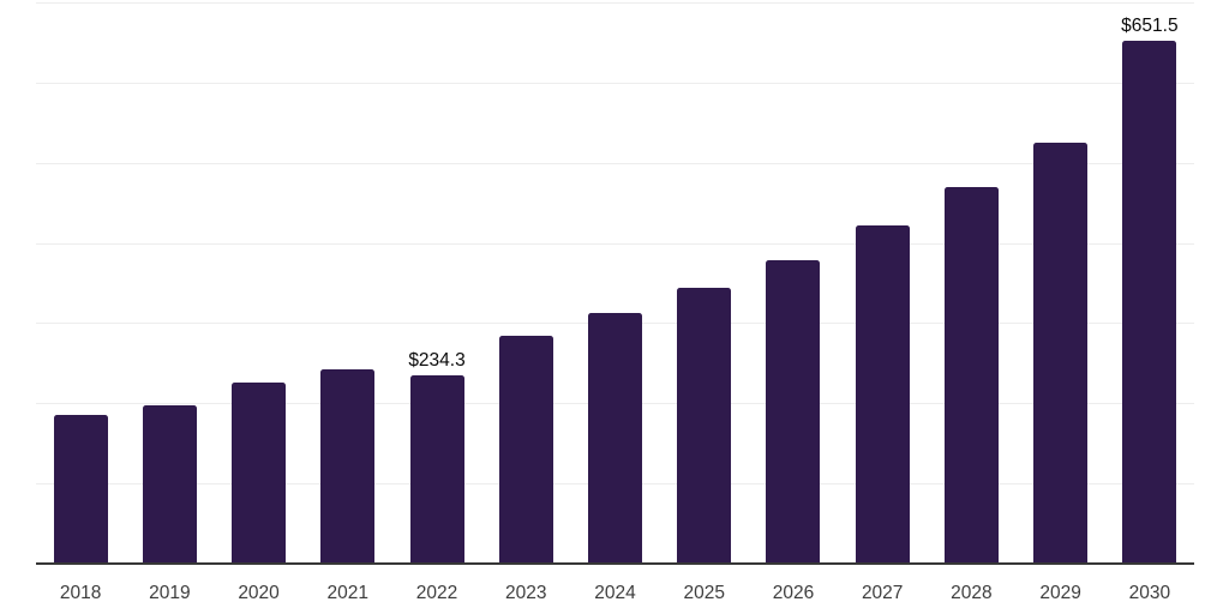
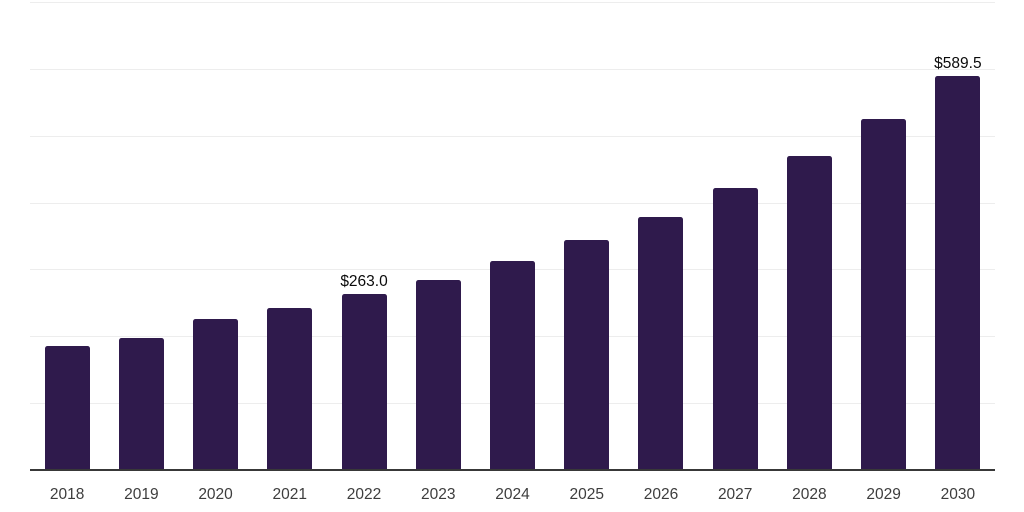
2022: $234.3 -> $263.0
2030: $651.5 -> $589.5
